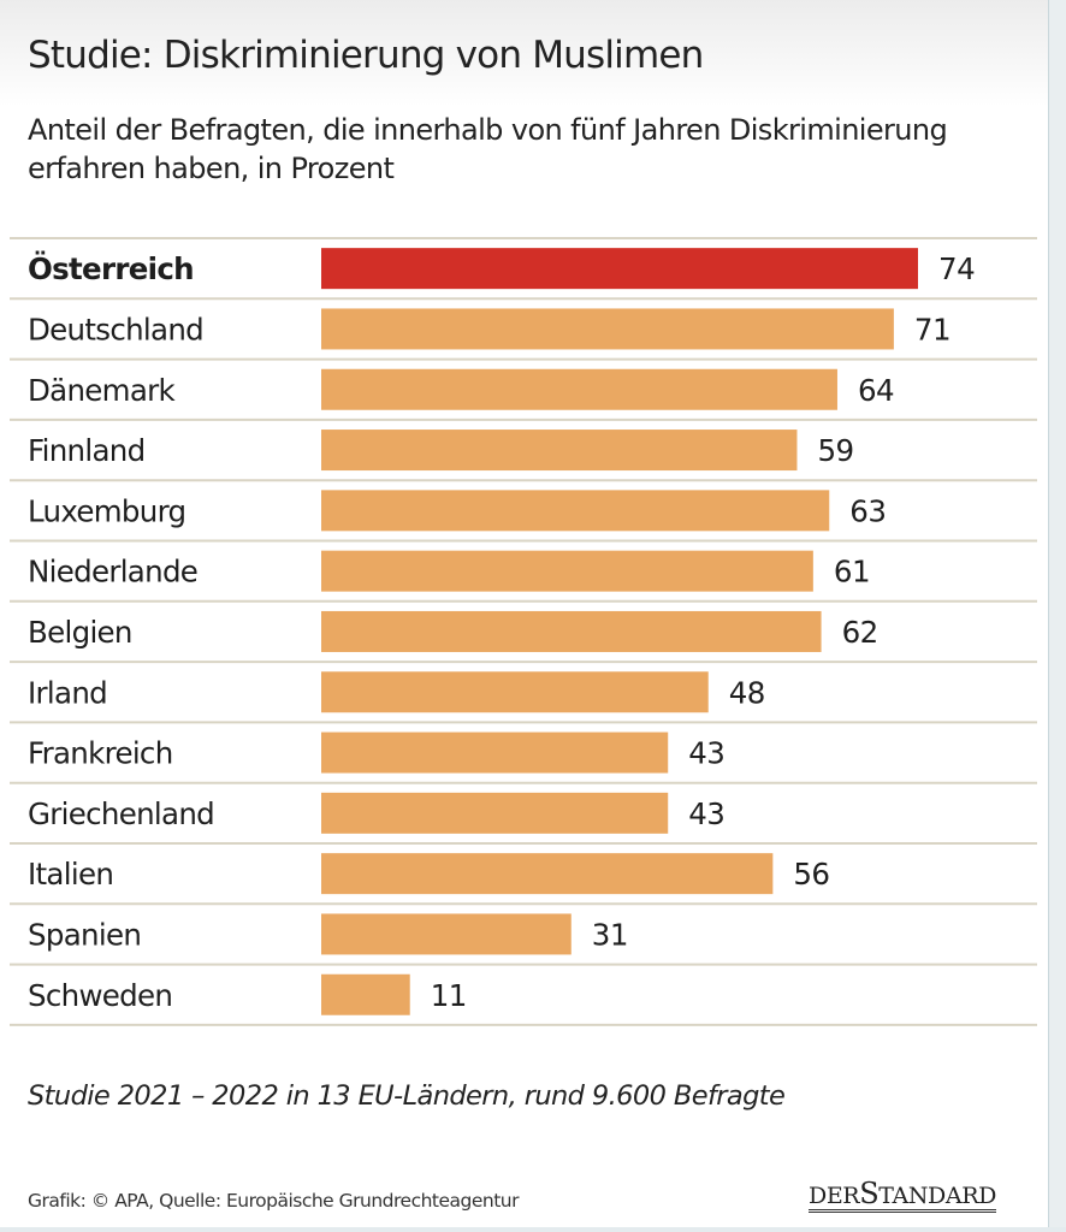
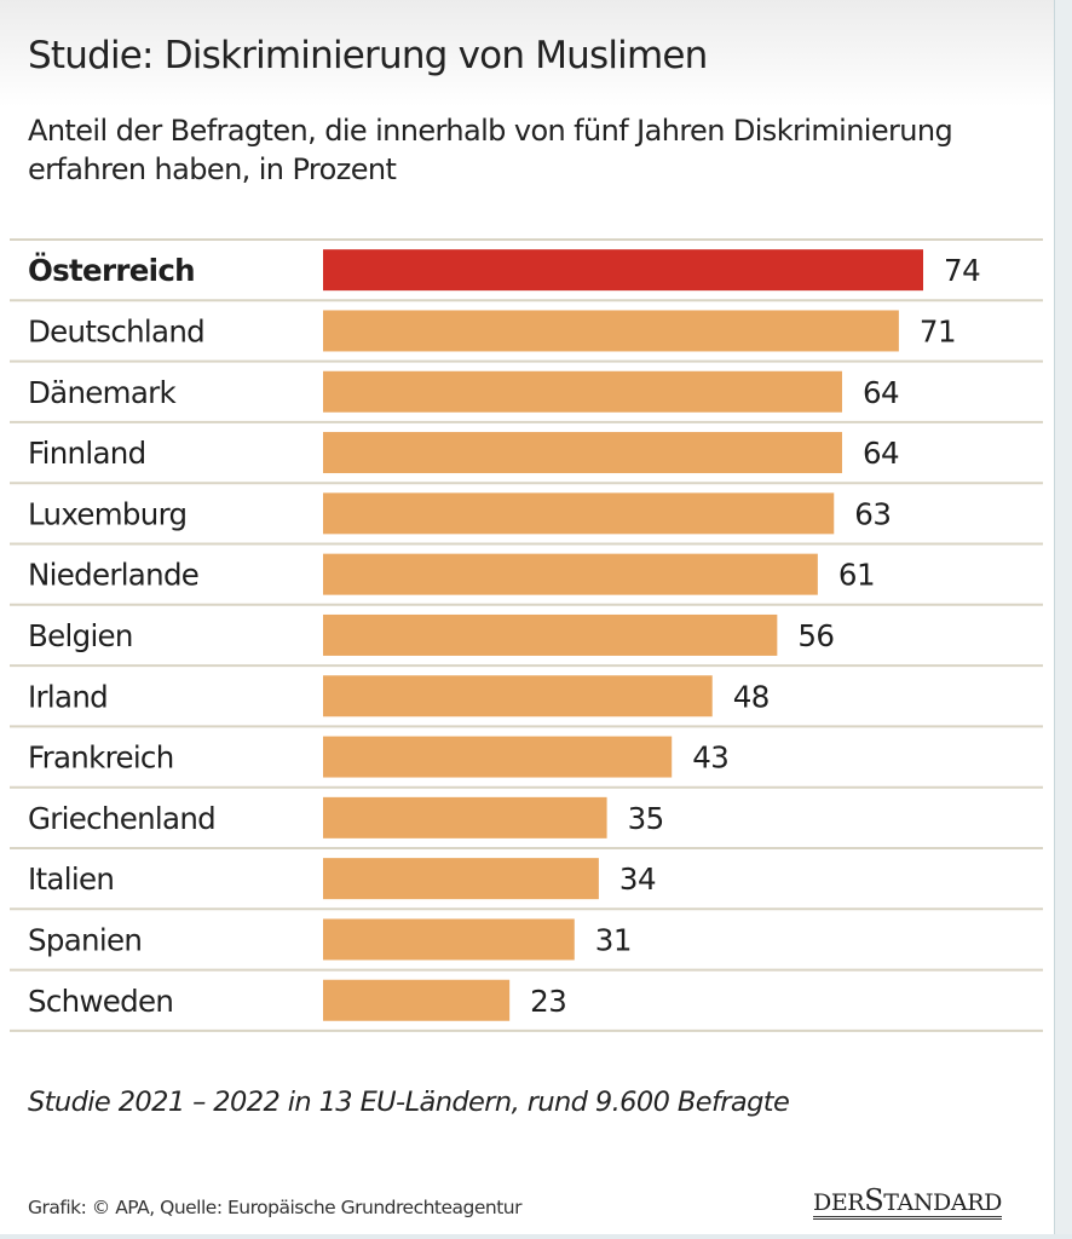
Finnland: 59 -> 64
Belgien: 62 -> 56
Griechenland: 43 -> 35
Italien: 56 -> 34
Schweden: 11 -> 23
